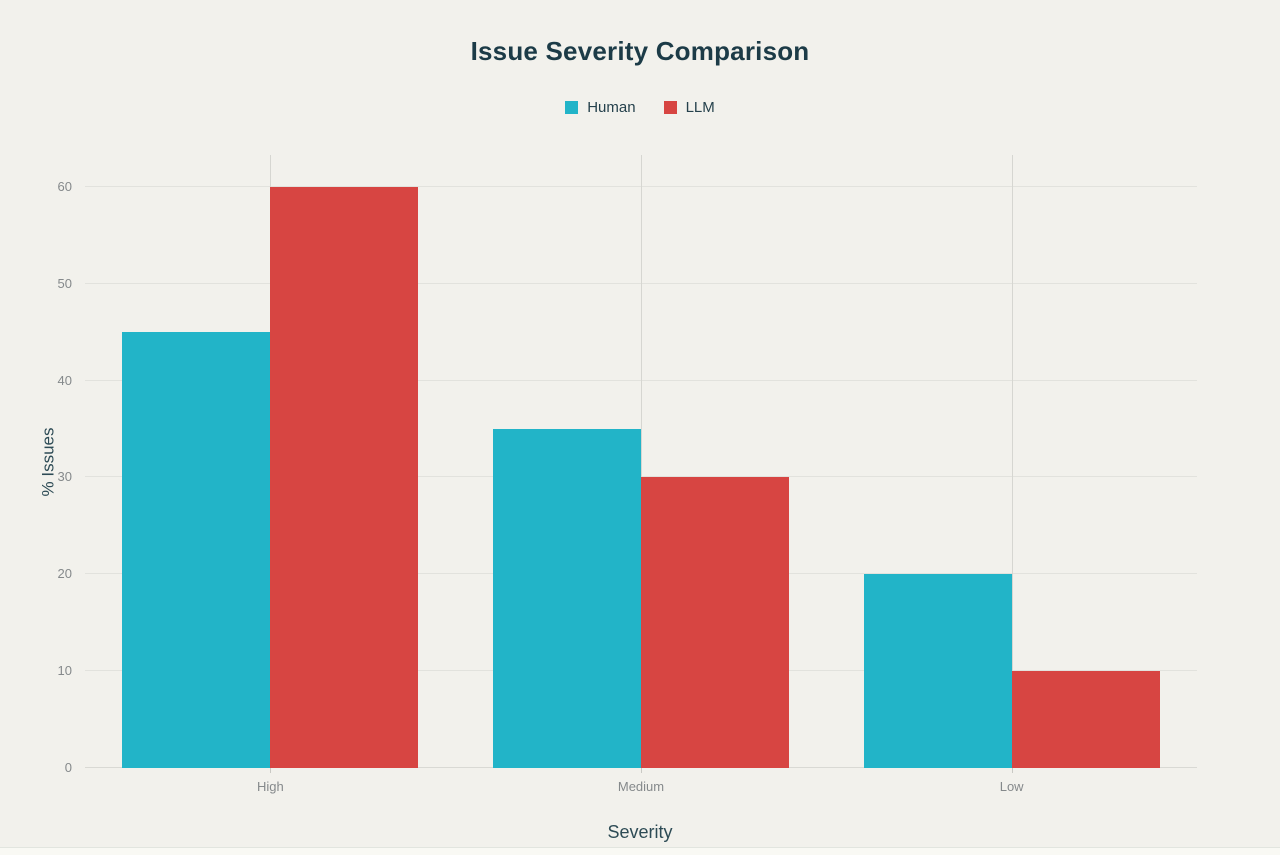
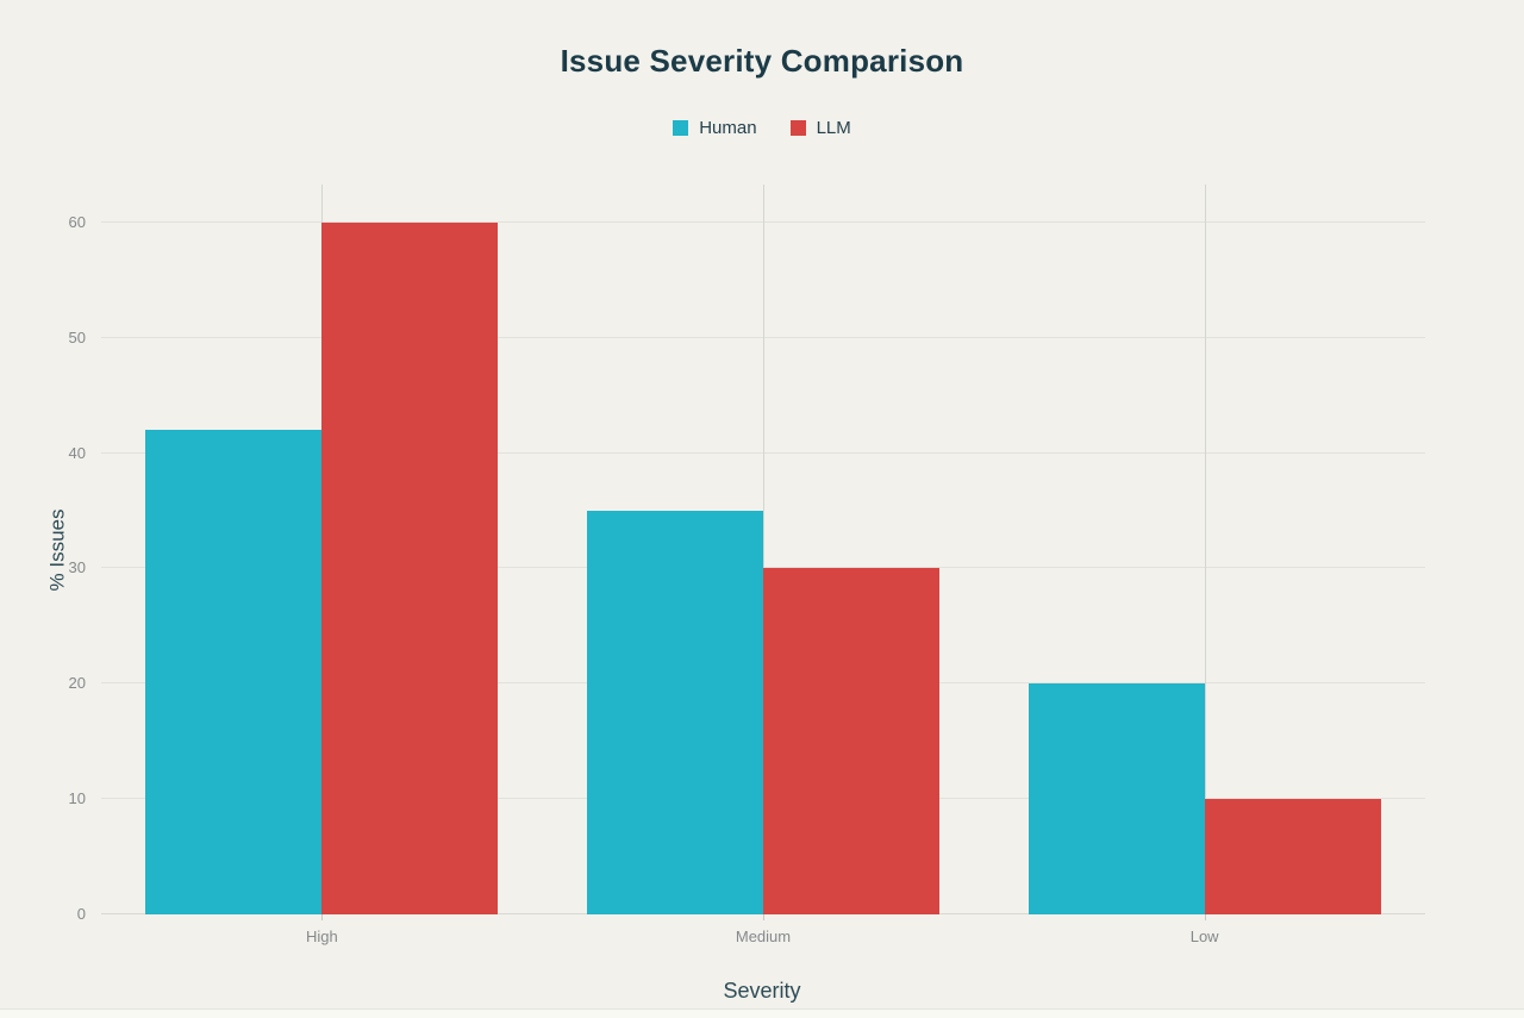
Human/High: 45 -> 42
